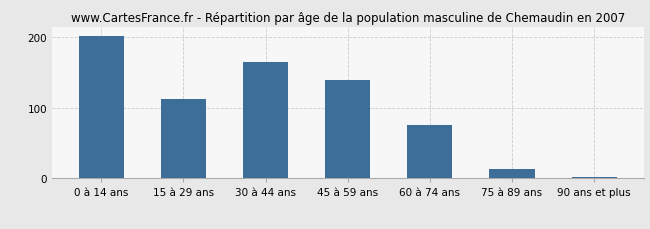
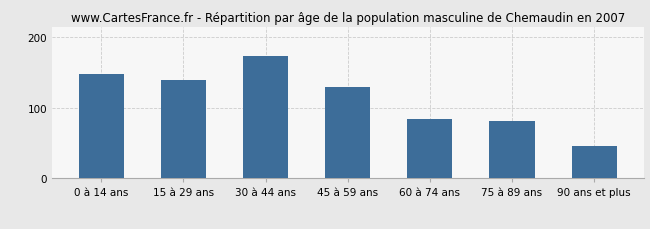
0 à 14 ans: 202 -> 148
15 à 29 ans: 113 -> 140
30 à 44 ans: 165 -> 174
45 à 59 ans: 140 -> 130
60 à 74 ans: 75 -> 84
75 à 89 ans: 14 -> 82
90 ans et plus: 2 -> 46
